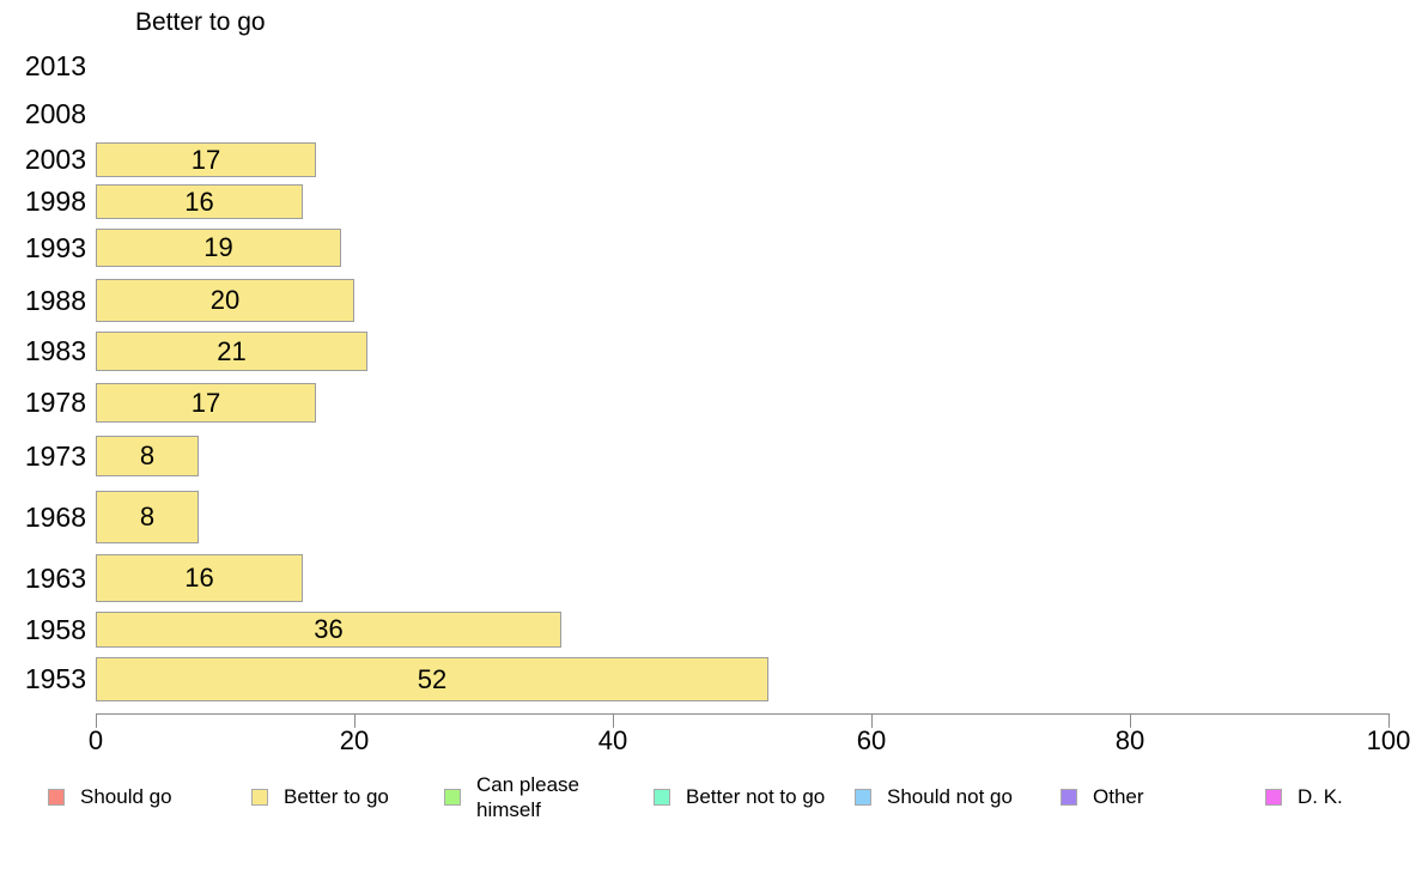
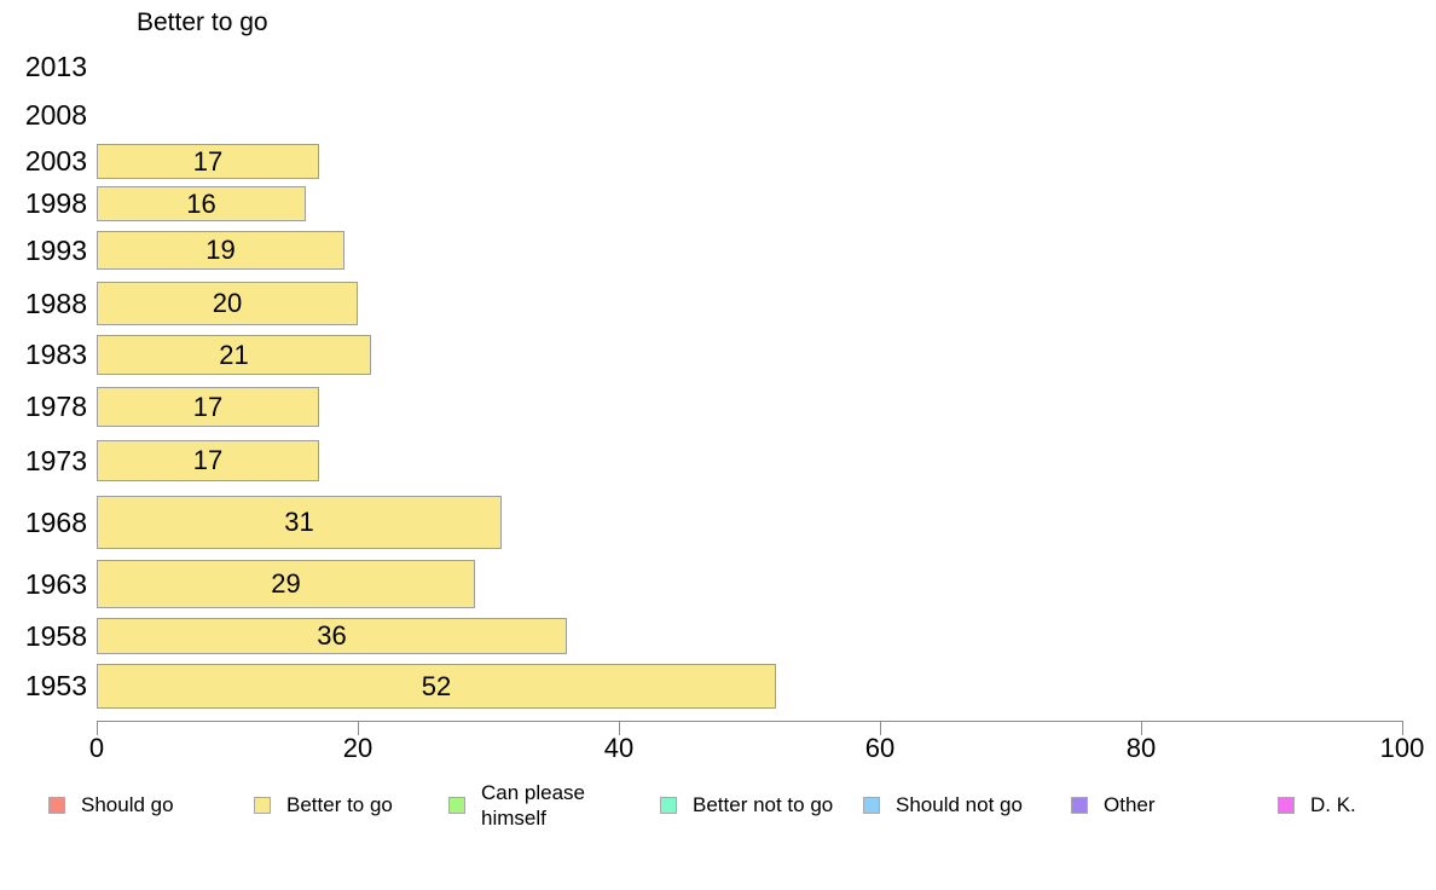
1973: 8 -> 17
1968: 8 -> 31
1963: 16 -> 29
